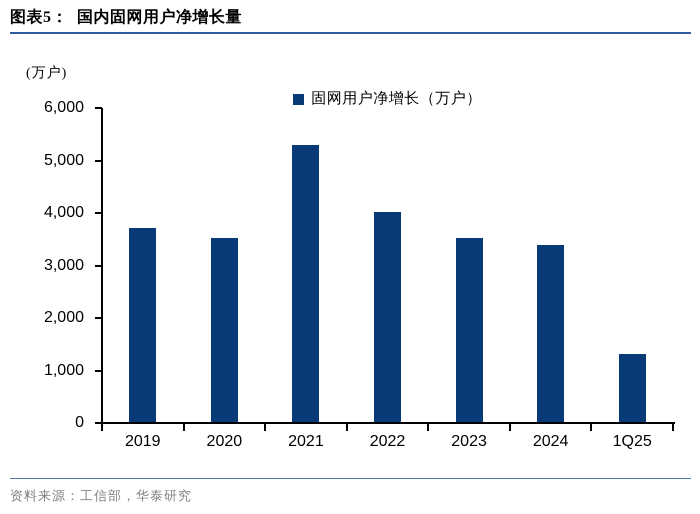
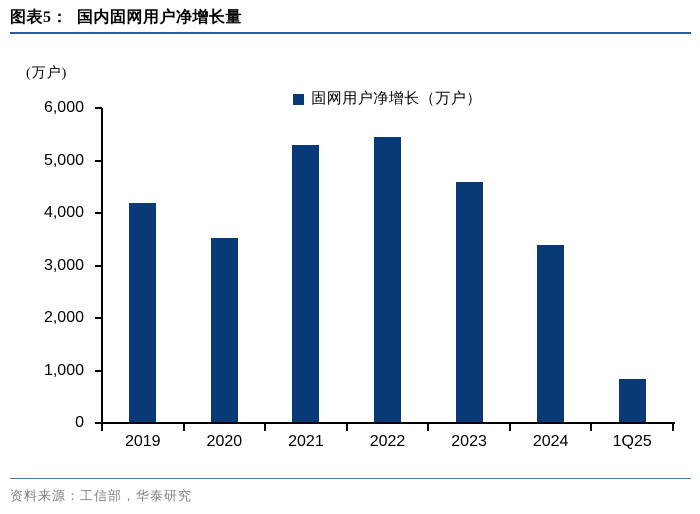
2019: 3700 -> 4200
2022: 4000 -> 5400
2023: 3500 -> 4600
1Q25: 1300 -> 800
